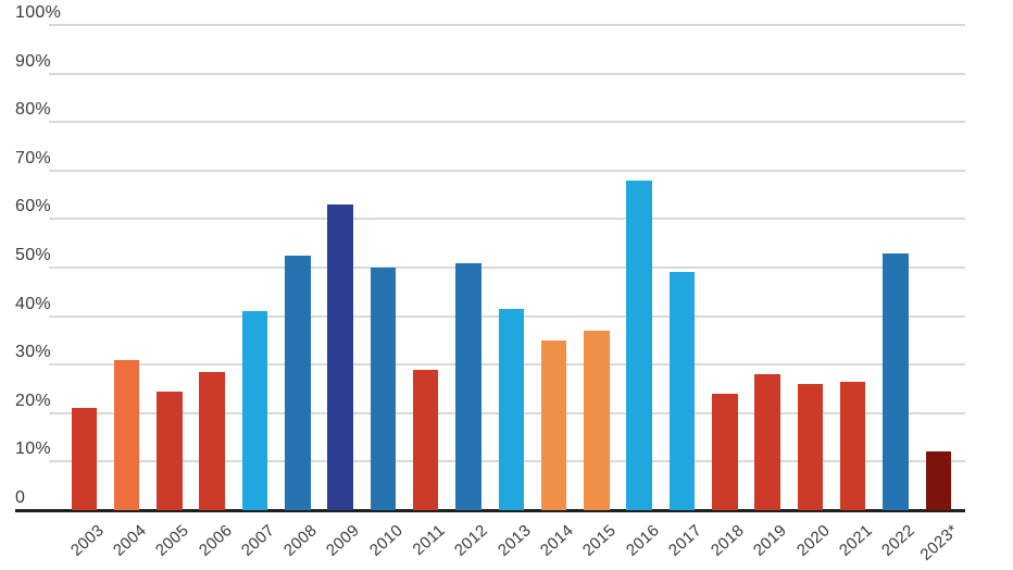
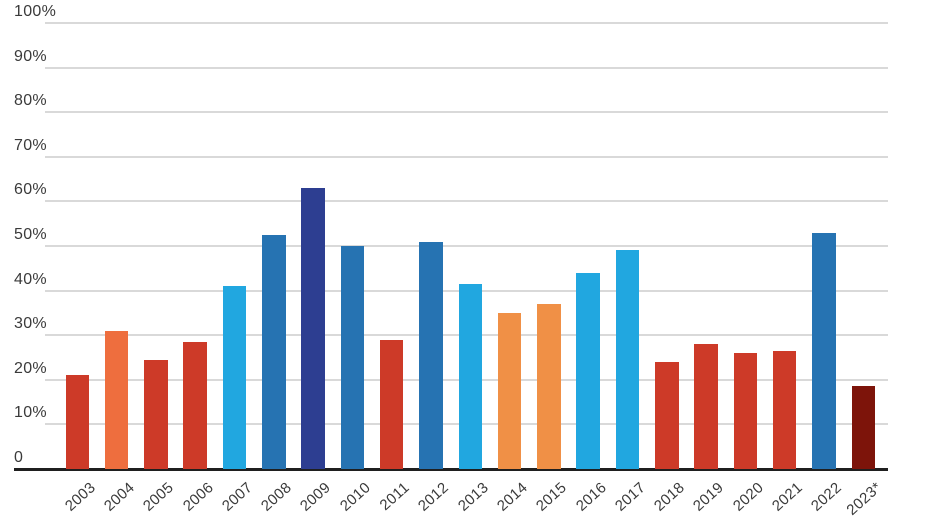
2016: 68% -> 44%
2023*: 12% -> 18%
